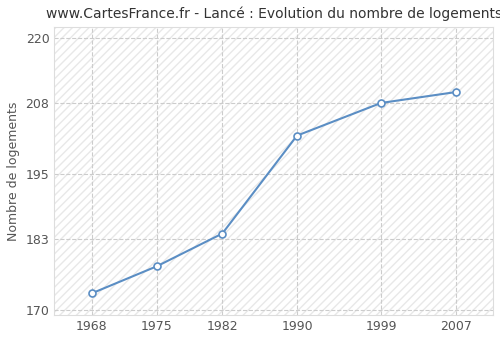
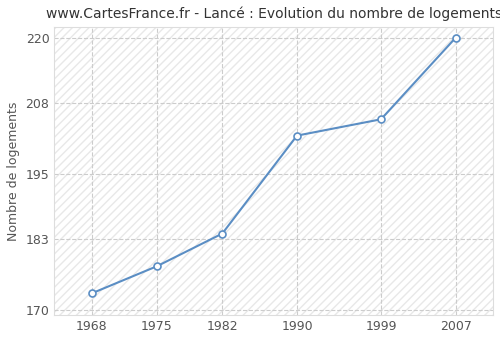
1999: 208 -> 205
2007: 210 -> 220
